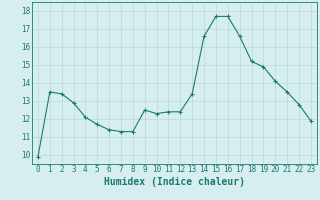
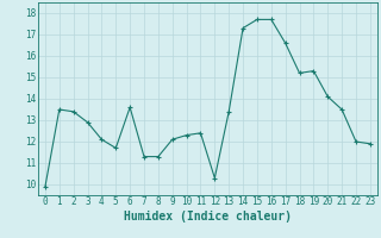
6: 11.4 -> 13.6
9: 12.5 -> 12.1
12: 12.4 -> 10.3
14: 16.6 -> 17.3
19: 14.9 -> 15.3
22: 12.8 -> 12.0
